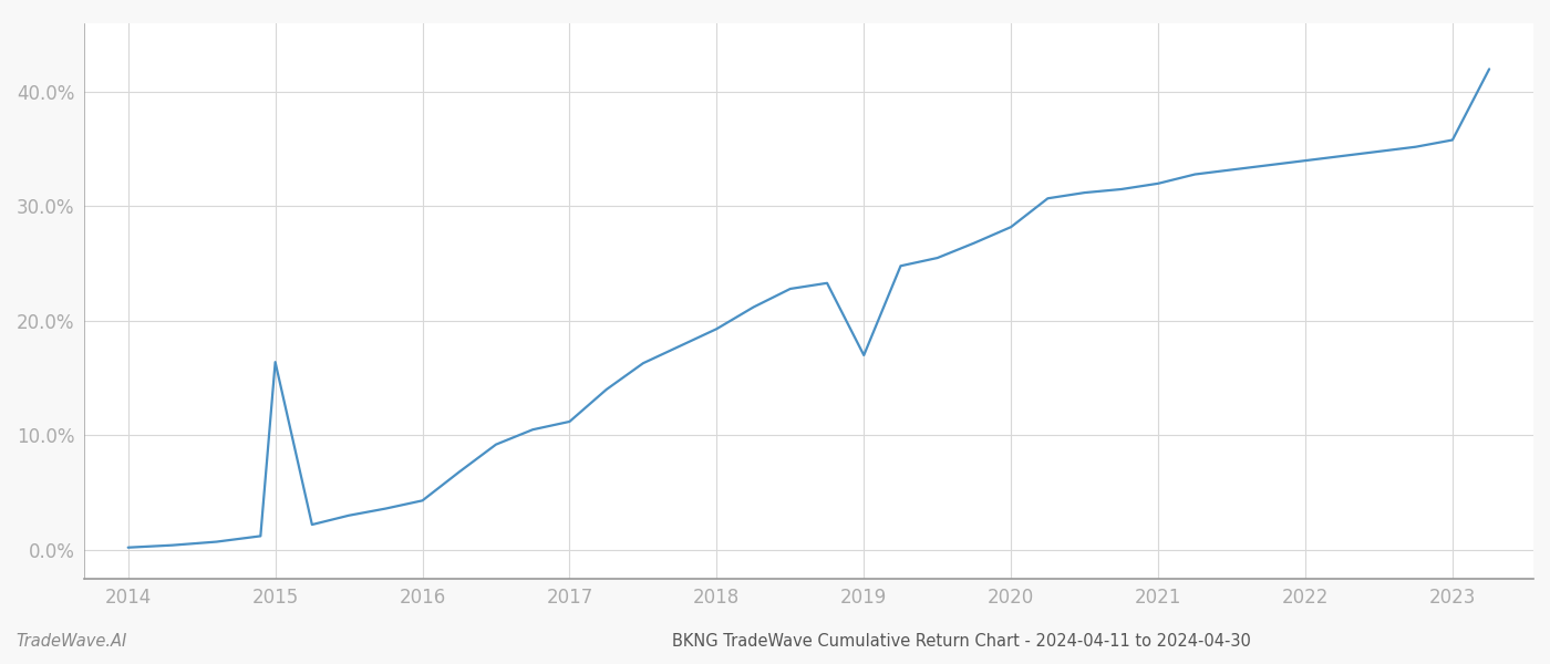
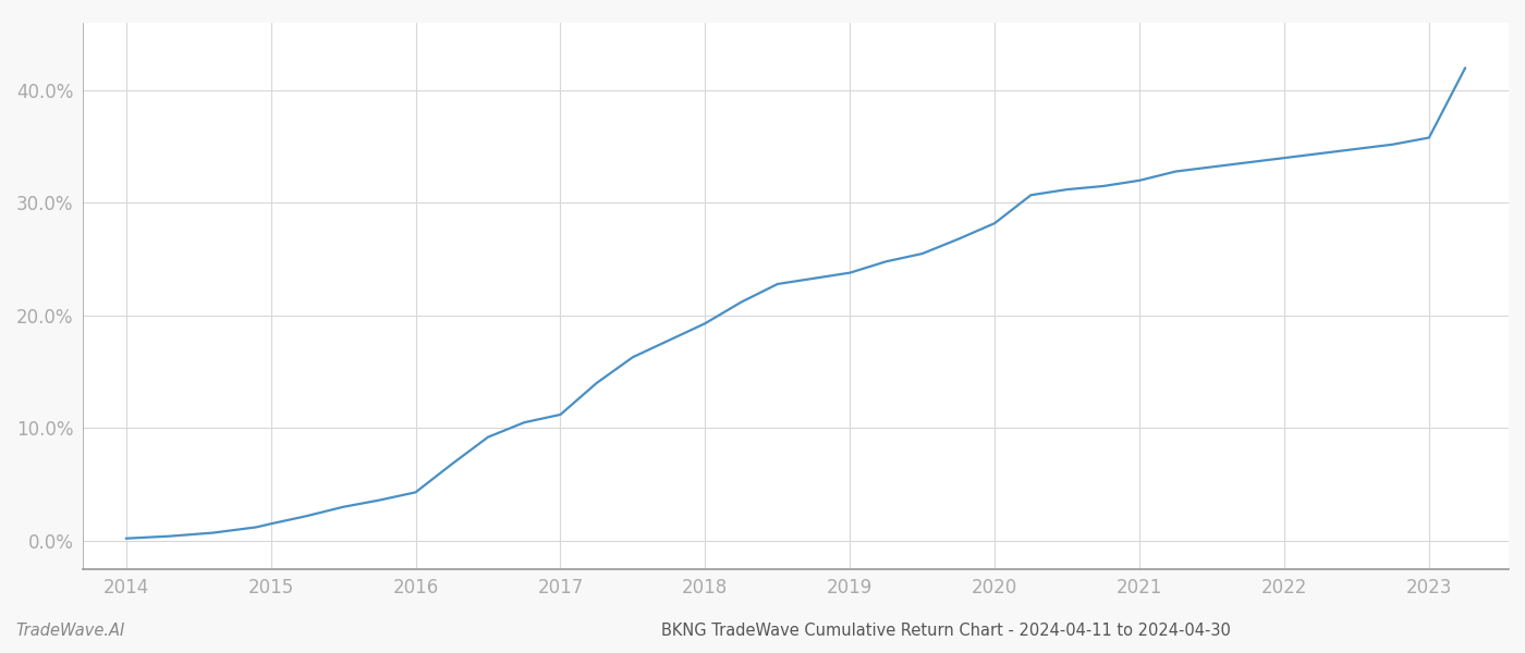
2015: 16.4% -> 1.5%
2019: 17.0% -> 23.8%
